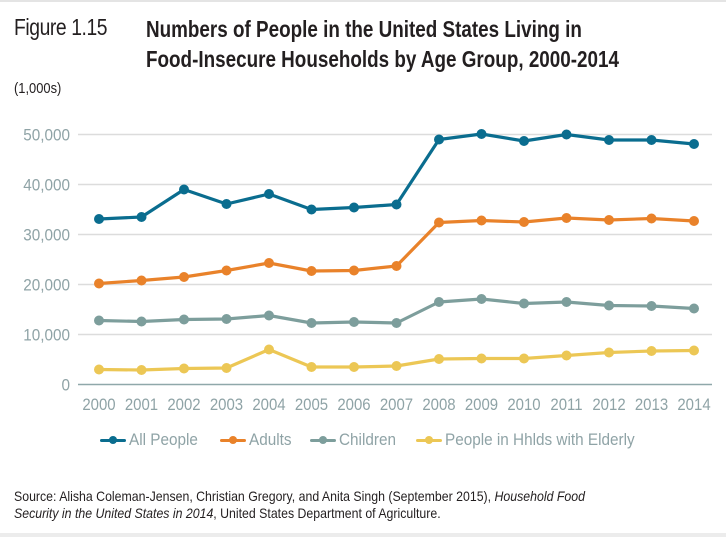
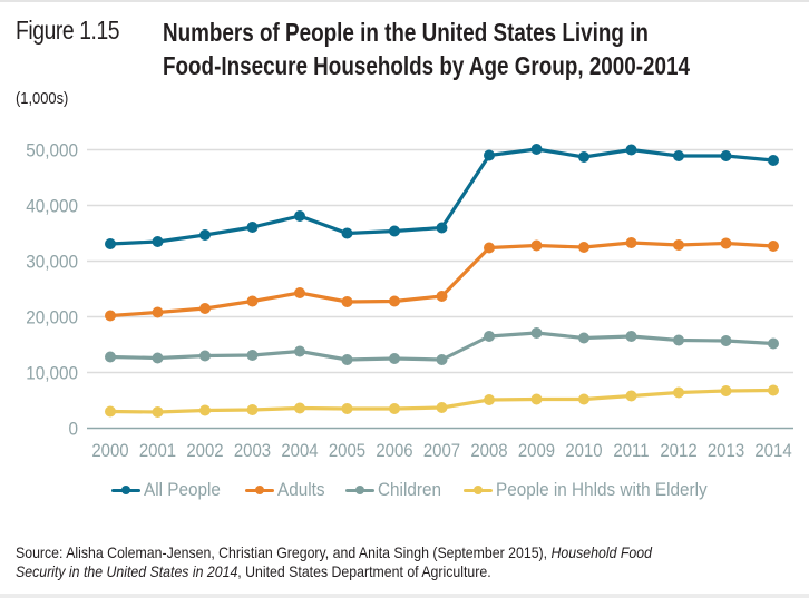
All People/2002: 39000 -> 35000
People in Hhlds with Elderly/2004: 7000 -> 4000
